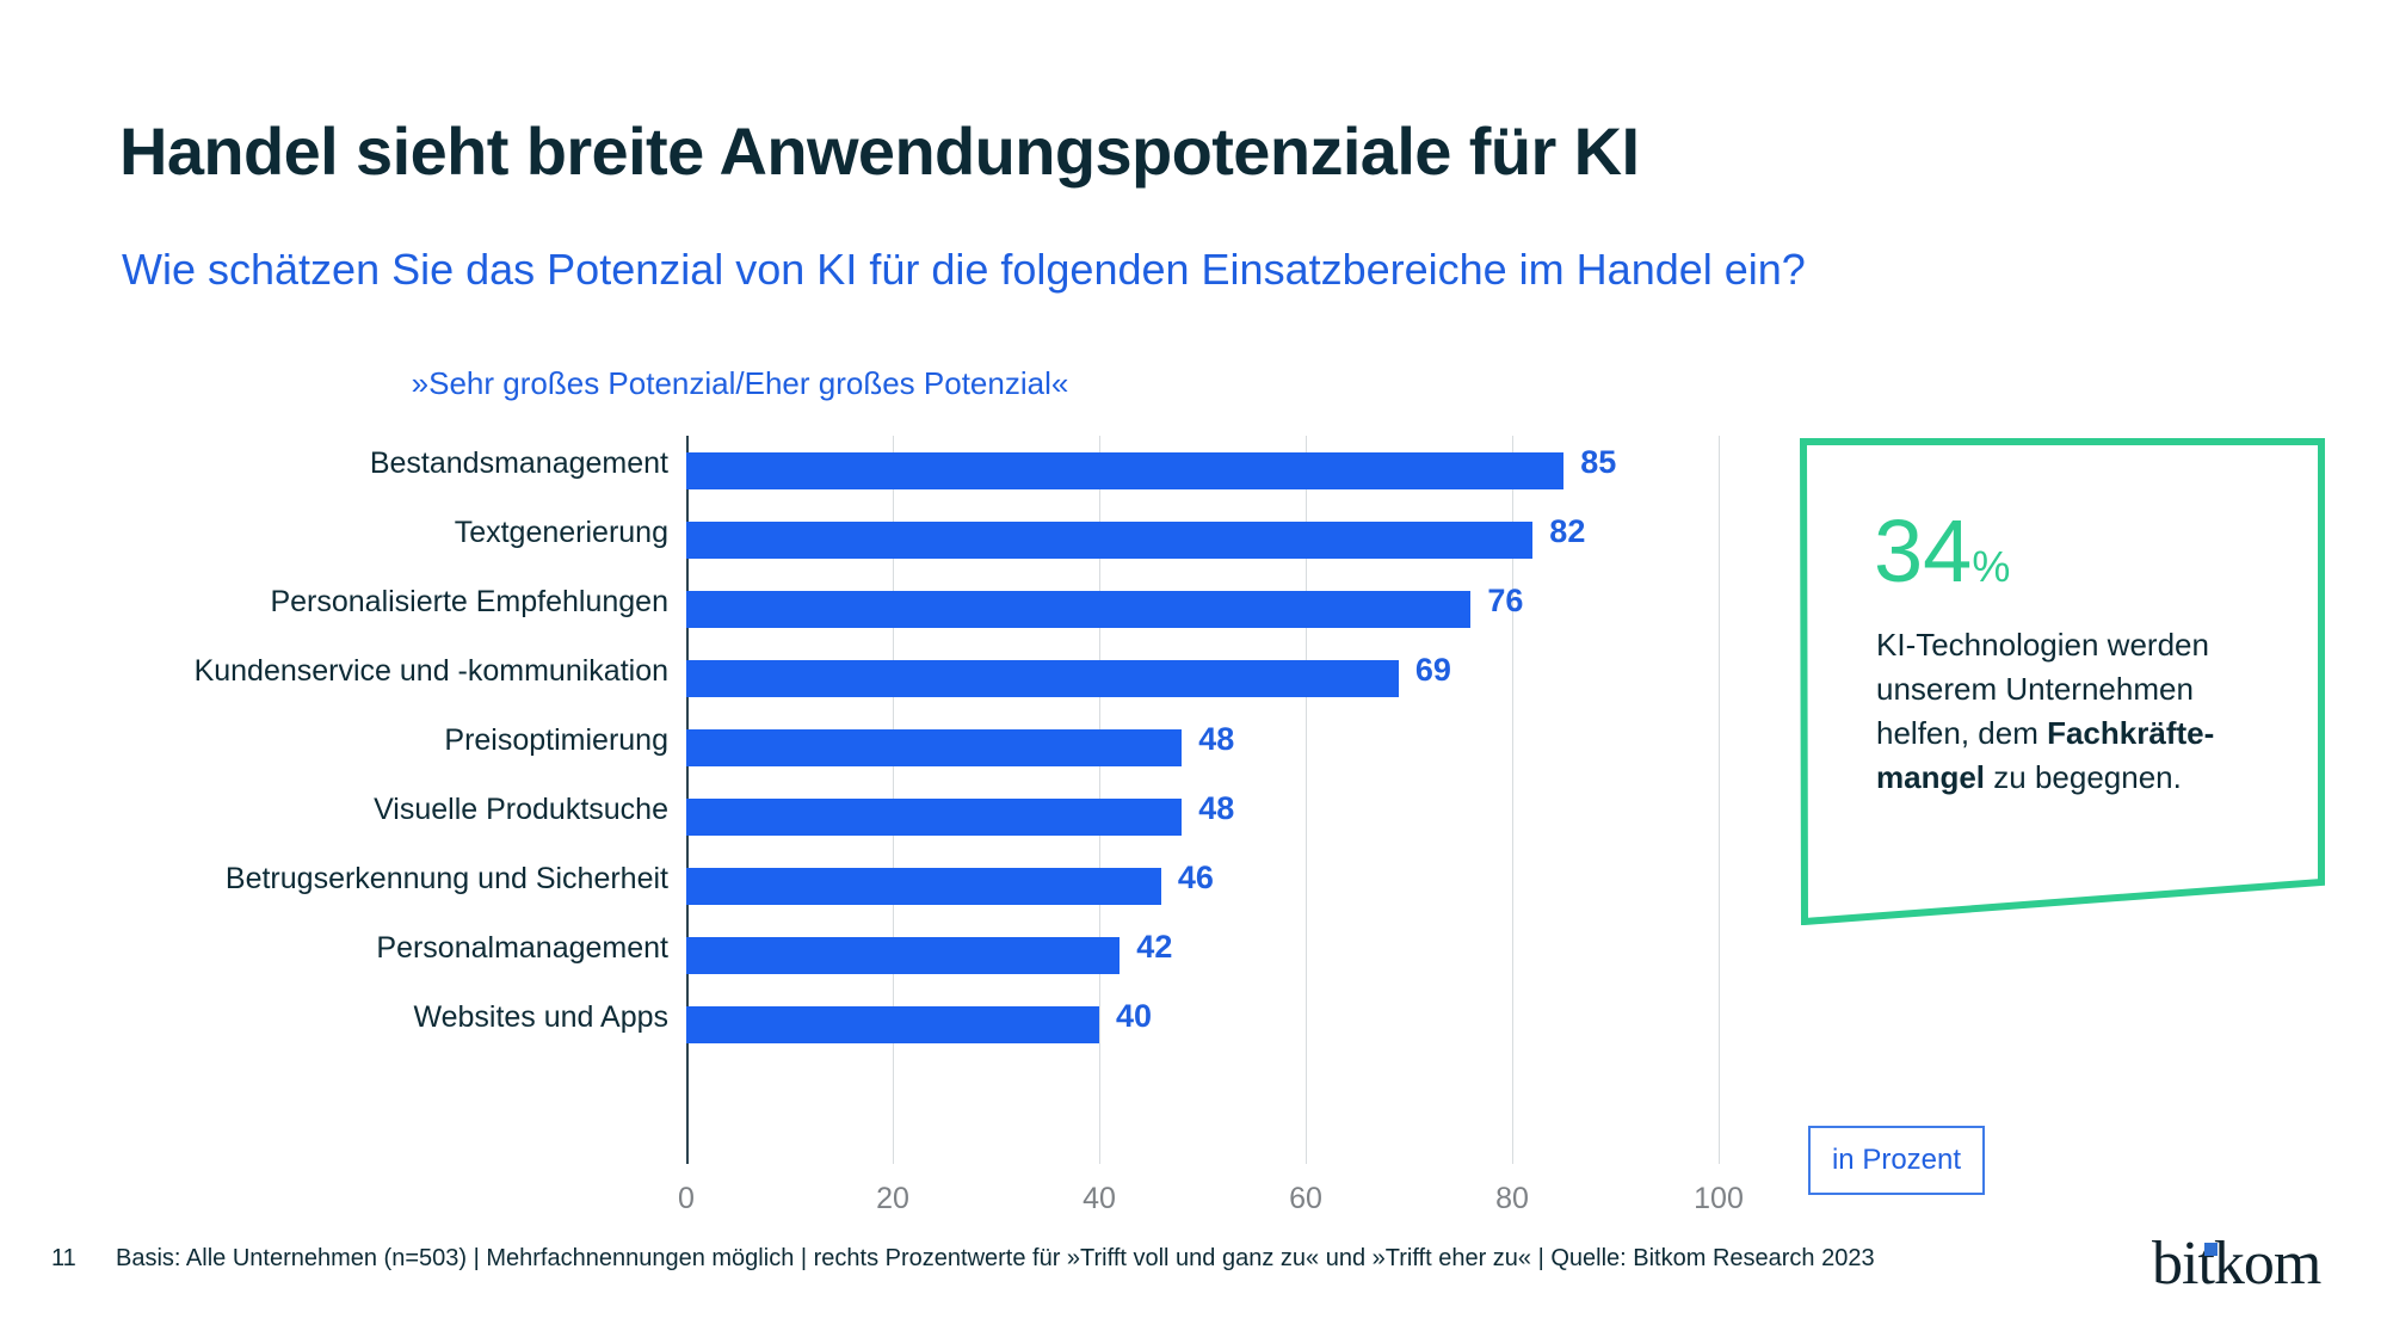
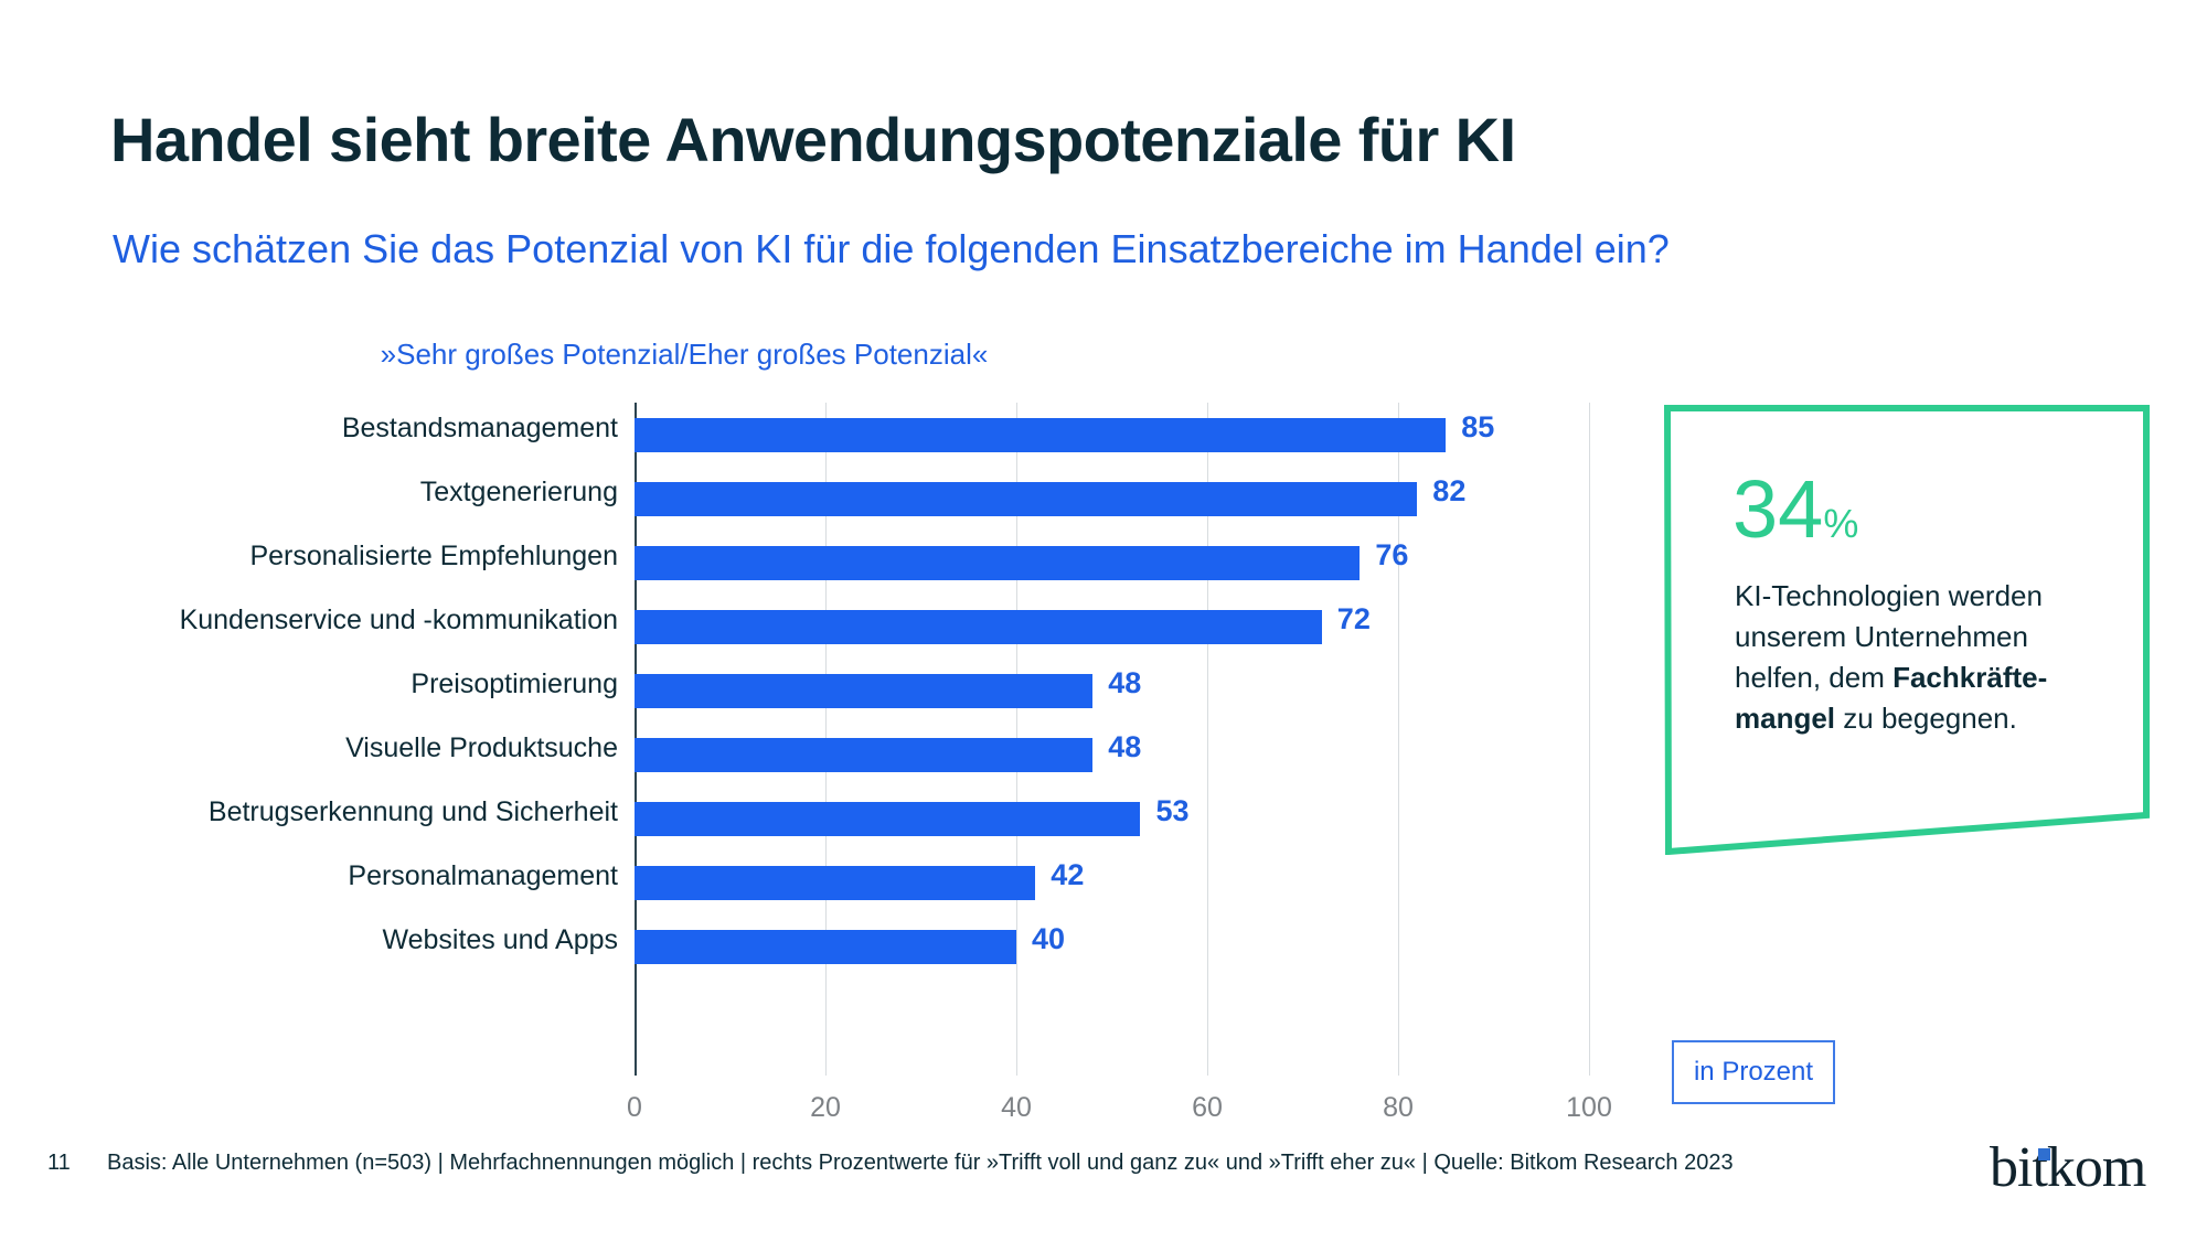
Kundenservice und -kommunikation: 69 -> 72
Betrugserkennung und Sicherheit: 46 -> 53
